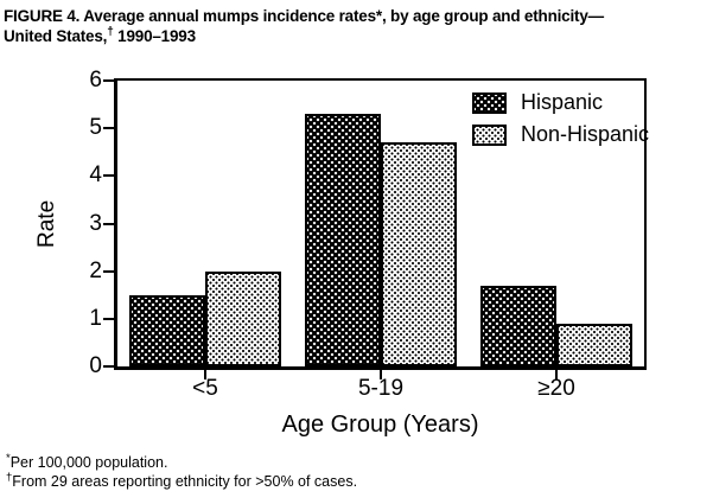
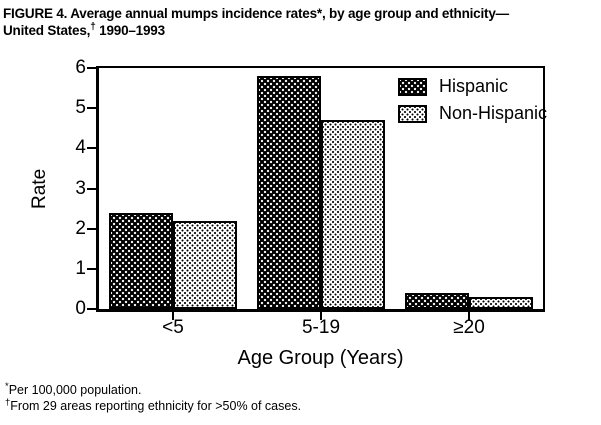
Hispanic/<5: 1.5 -> 2.4
Non-Hispanic/<5: 2.0 -> 2.2
Hispanic/5-19: 5.3 -> 5.8
Hispanic/≥20: 1.7 -> 0.4
Non-Hispanic/≥20: 0.9 -> 0.3
